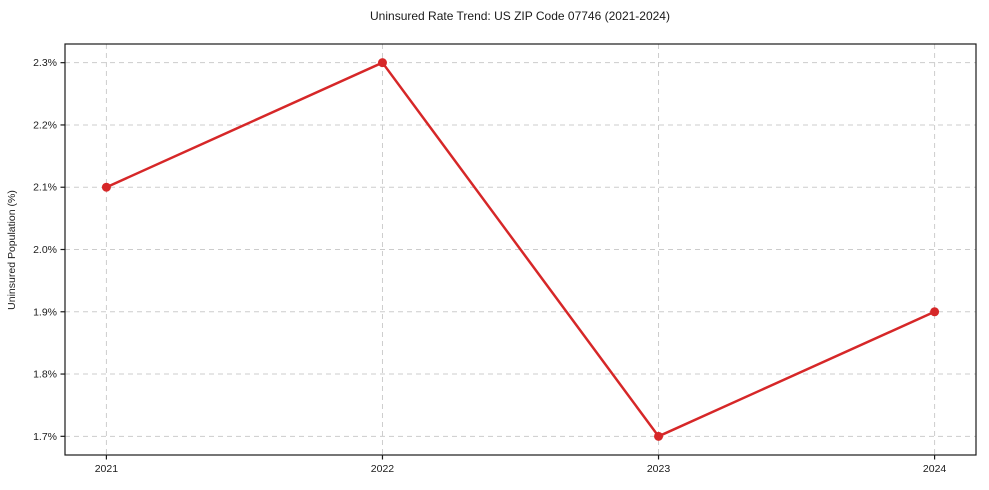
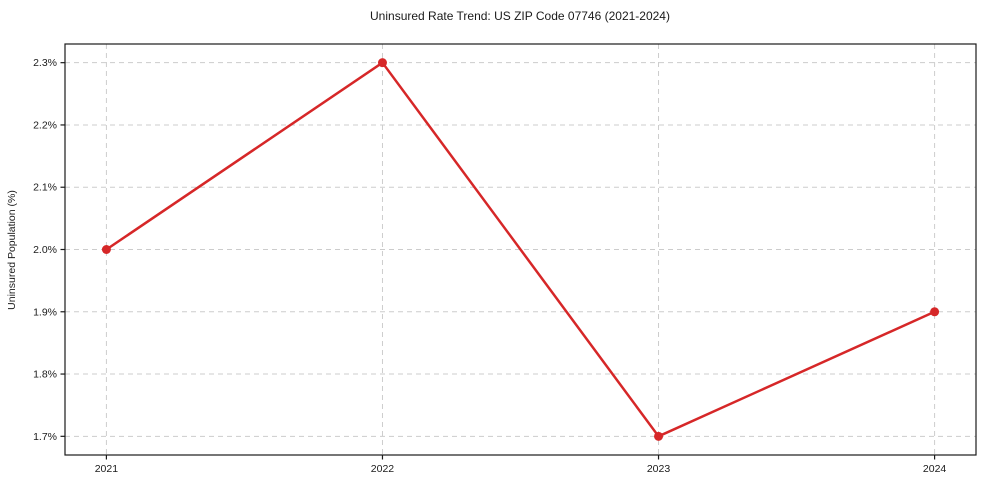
2021: 2.1% -> 2.0%
